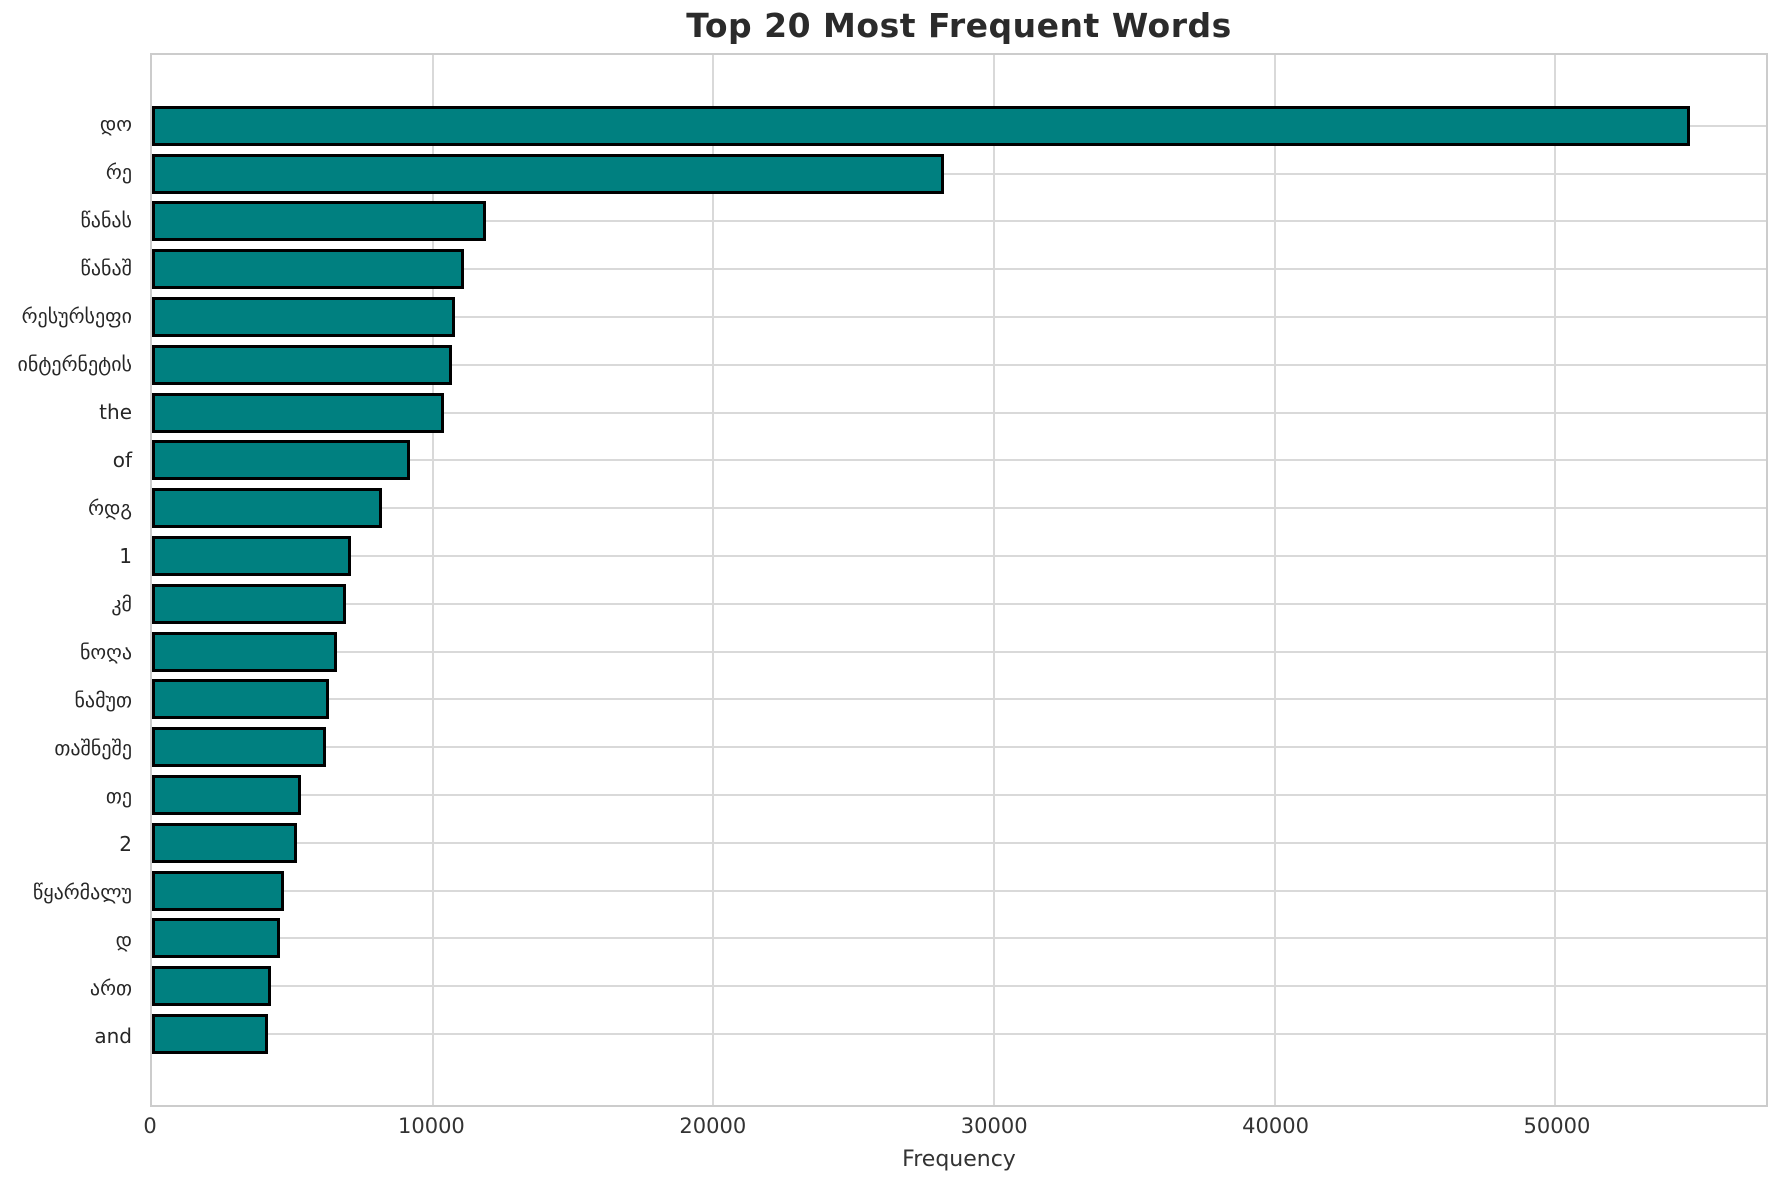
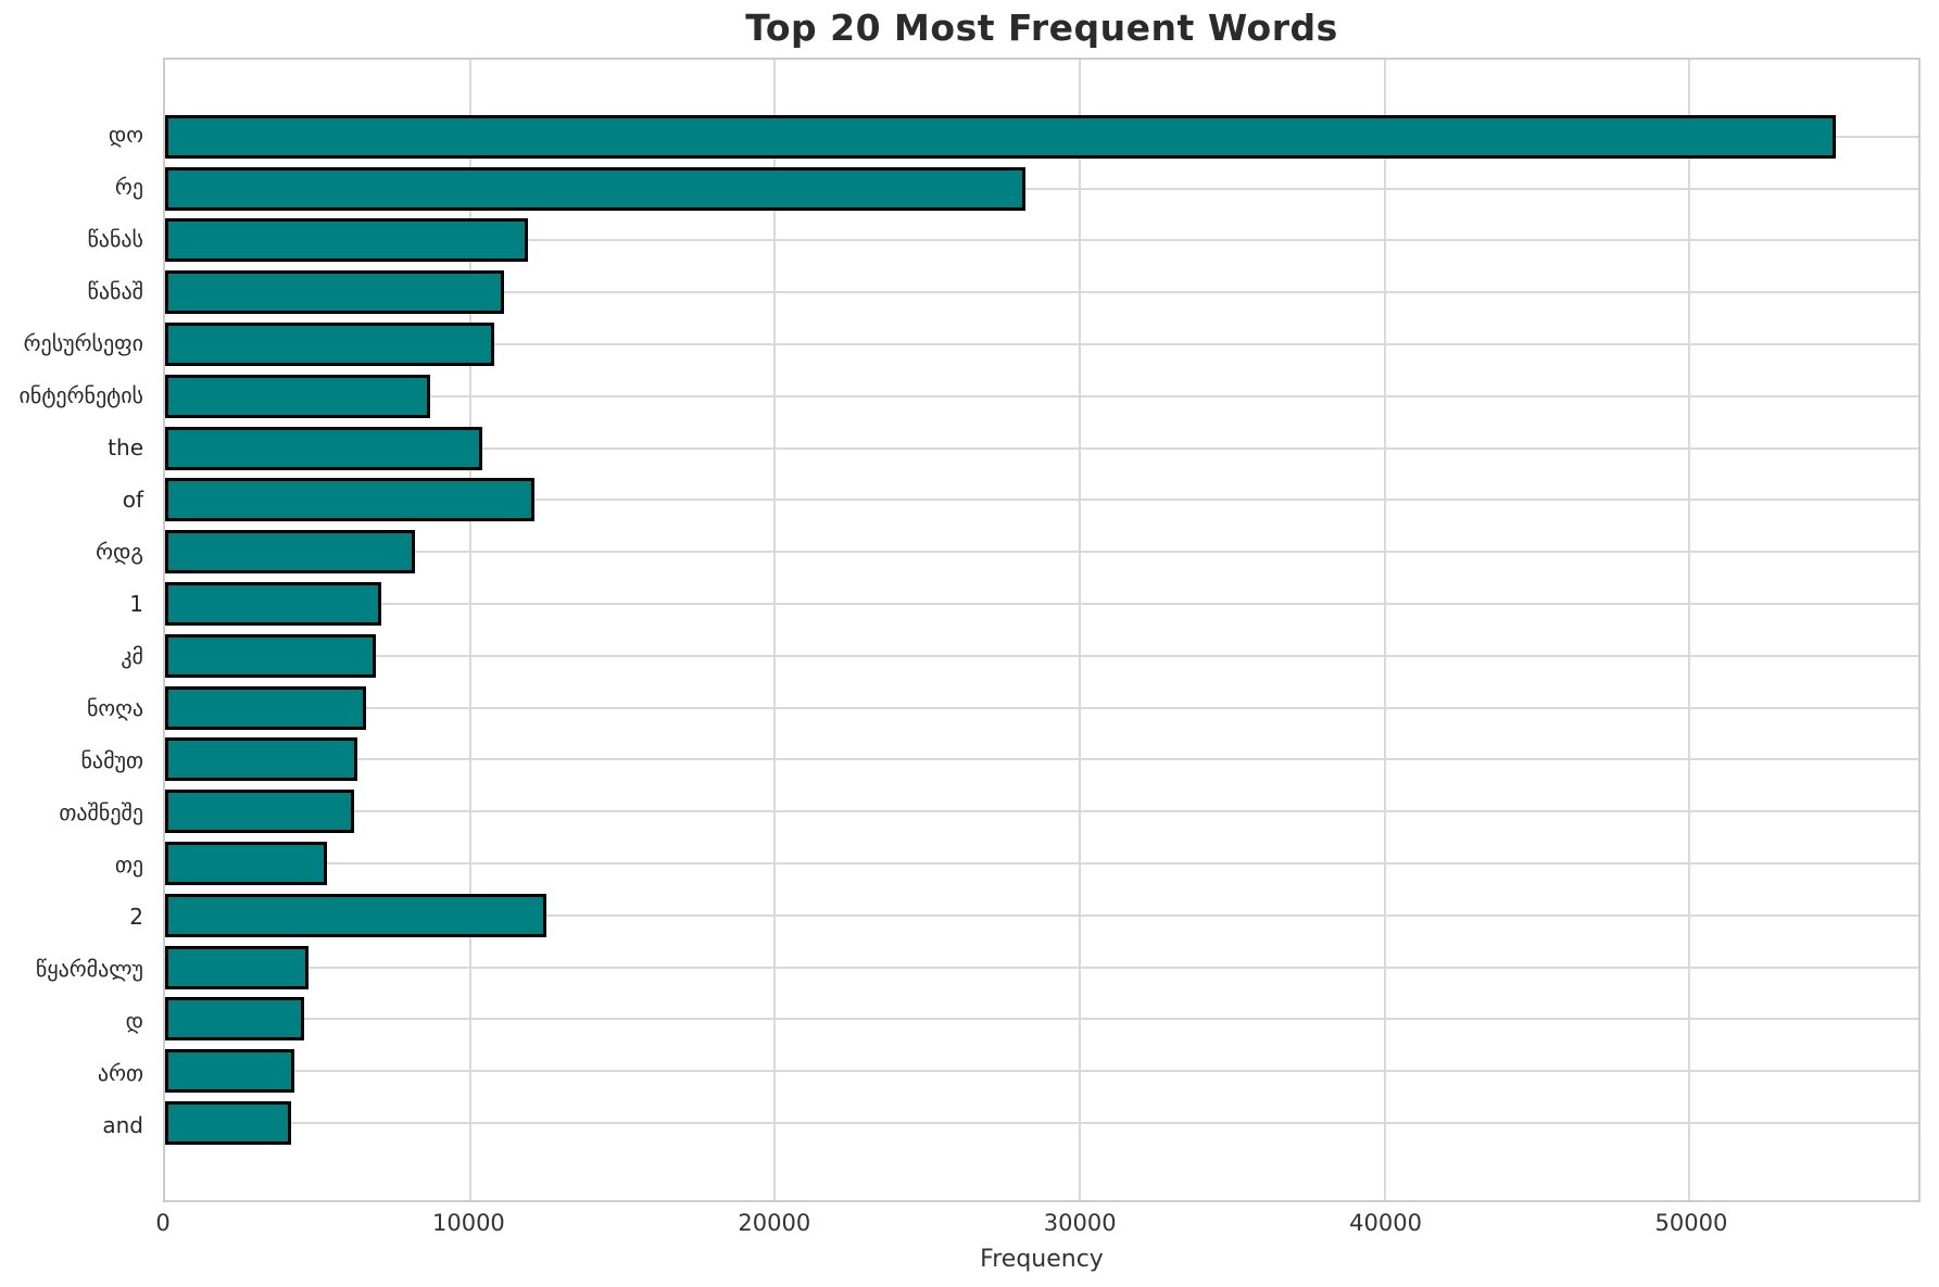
ინტერნეტის: 10700 -> 8700
of: 9200 -> 12100
2: 5200 -> 12500
